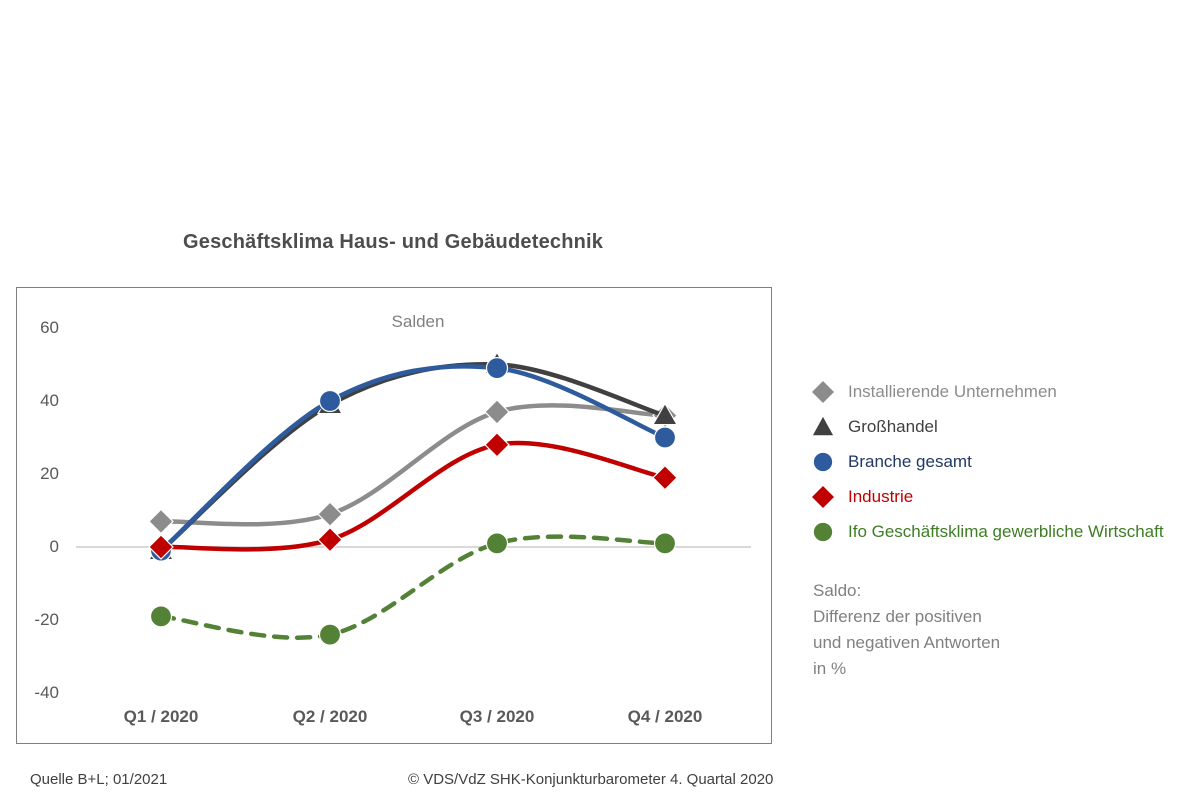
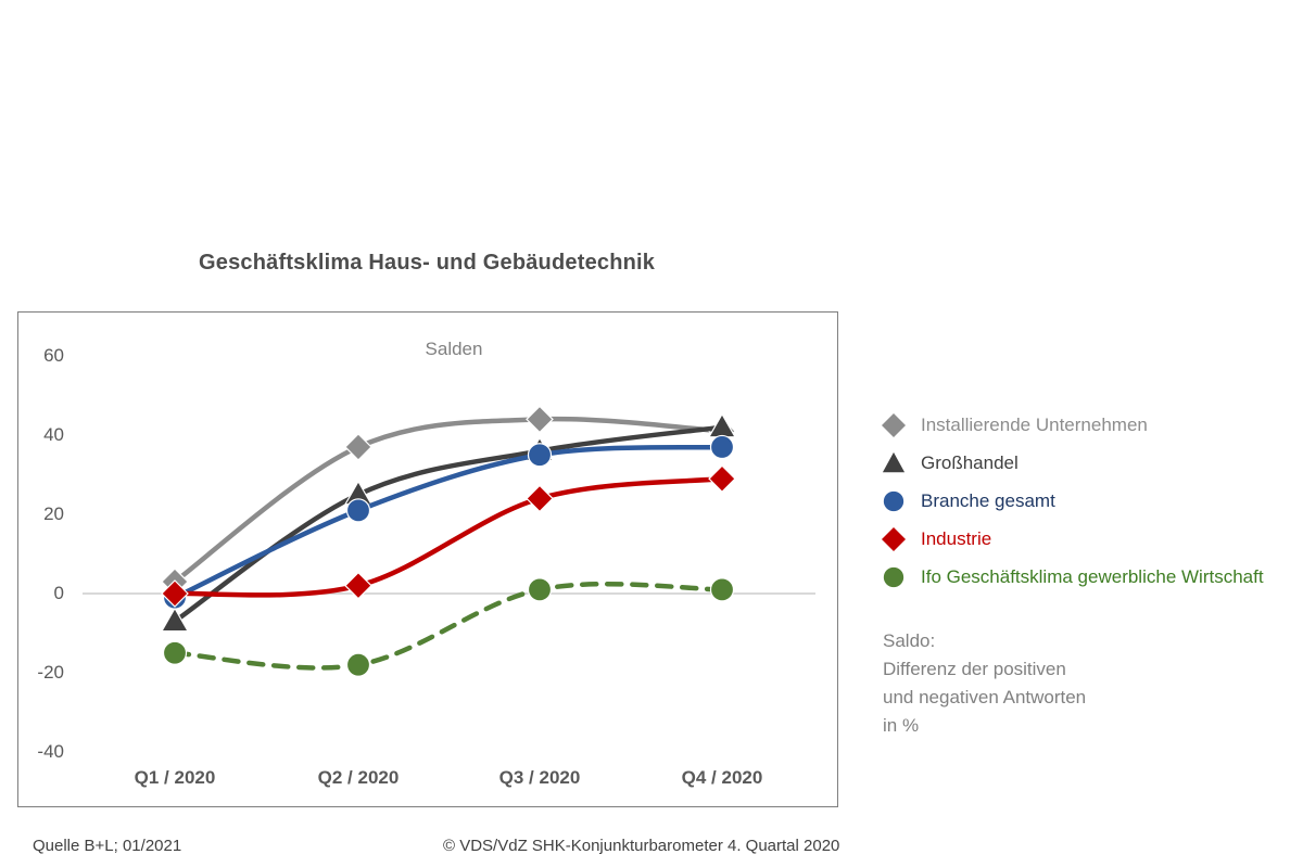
Installierende Unternehmen/Q1 / 2020: 7 -> 3
Großhandel/Q1 / 2020: -1 -> -7
Ifo Geschäftsklima gewerbliche Wirtschaft/Q1 / 2020: -19 -> -15
Installierende Unternehmen/Q2 / 2020: 9 -> 37
Großhandel/Q2 / 2020: 39 -> 25
Branche gesamt/Q2 / 2020: 40 -> 21
Ifo Geschäftsklima gewerbliche Wirtschaft/Q2 / 2020: -24 -> -18
Installierende Unternehmen/Q3 / 2020: 37 -> 44
Großhandel/Q3 / 2020: 50 -> 36
Branche gesamt/Q3 / 2020: 49 -> 35
Industrie/Q3 / 2020: 28 -> 24
Installierende Unternehmen/Q4 / 2020: 36 -> 41
Großhandel/Q4 / 2020: 36 -> 42
Branche gesamt/Q4 / 2020: 30 -> 37
Industrie/Q4 / 2020: 19 -> 29
